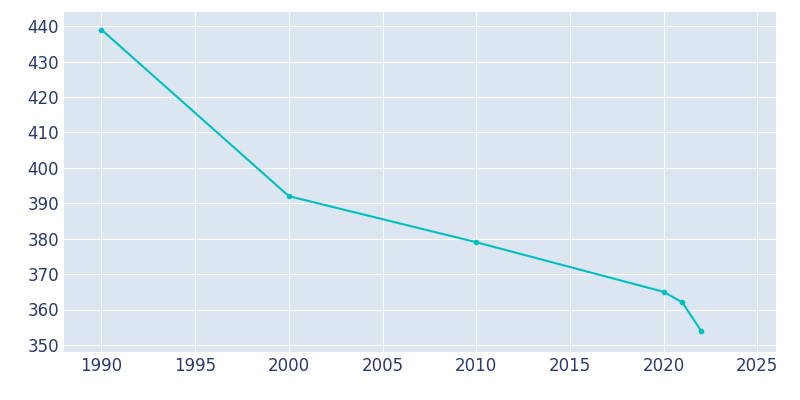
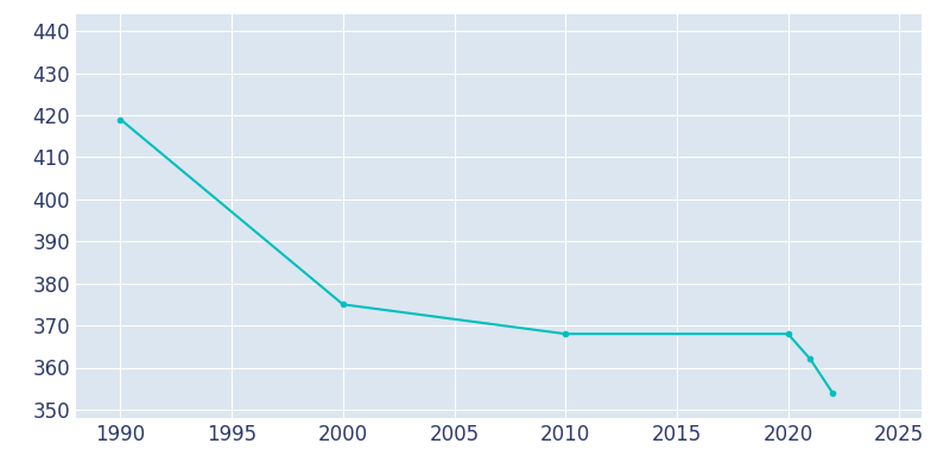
1990: 439 -> 419
2000: 392 -> 375
2010: 379 -> 368
2020: 365 -> 368
